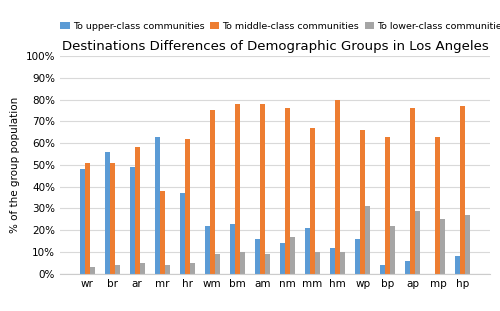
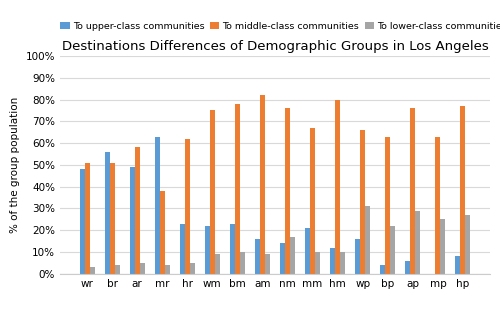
To upper-class communities/hr: 37% -> 23%
To middle-class communities/am: 78% -> 82%
